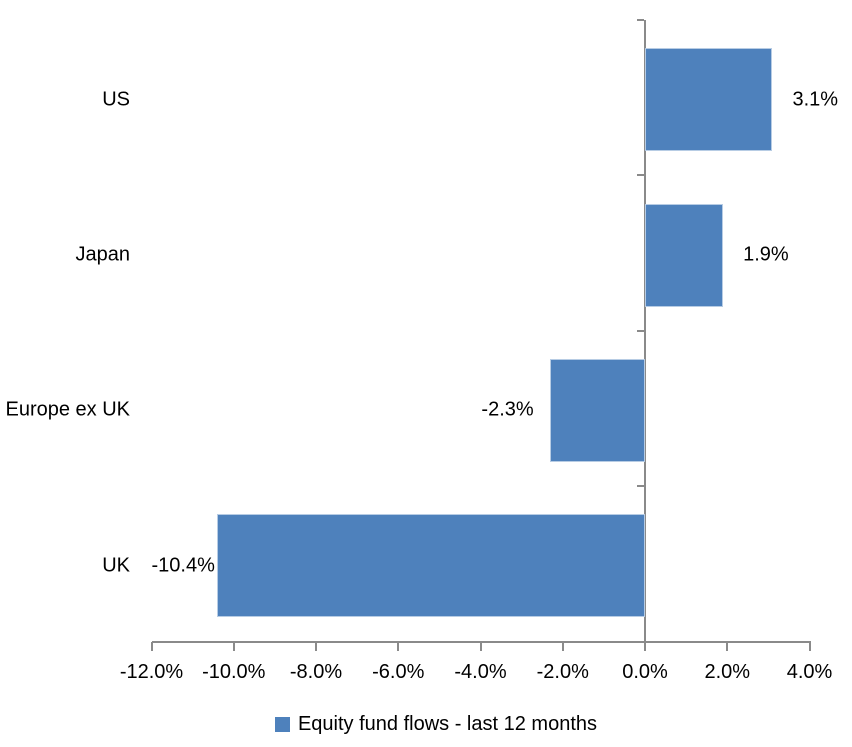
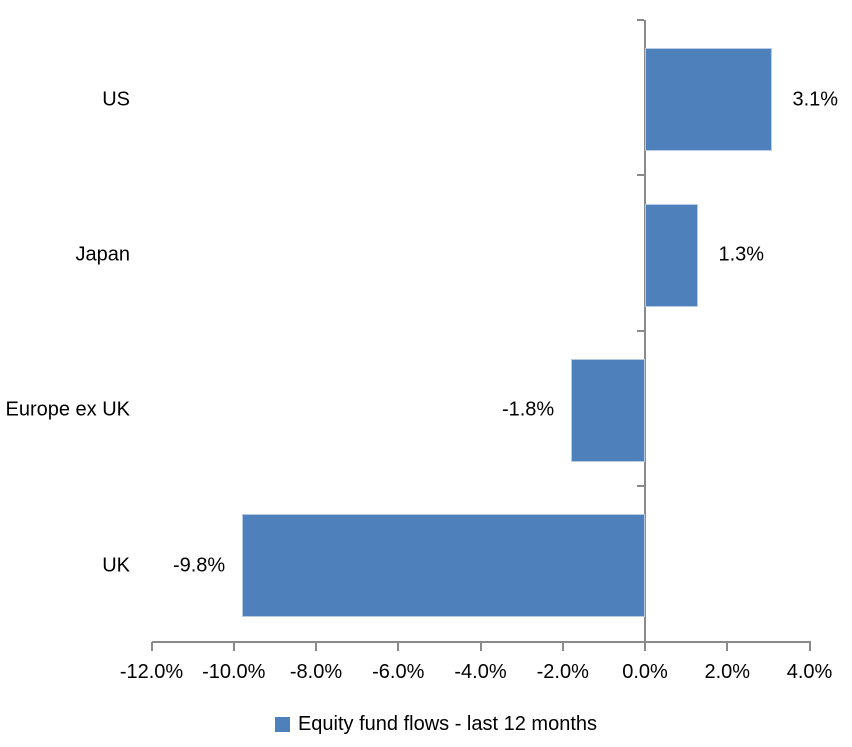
Japan: 1.9% -> 1.3%
Europe ex UK: -2.3% -> -1.8%
UK: -10.4% -> -9.8%
